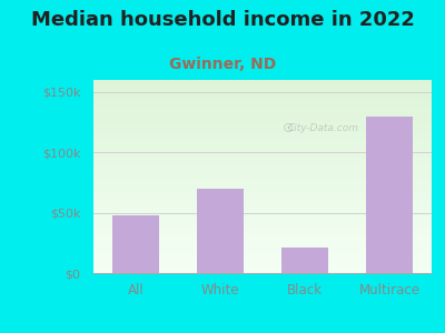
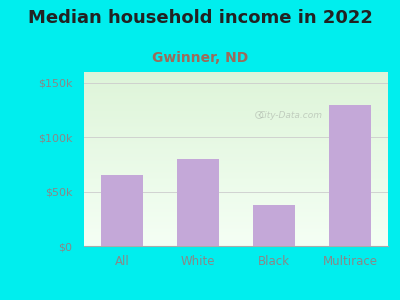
All: $48k -> $65k
White: $70k -> $80k
Black: $21k -> $38k
